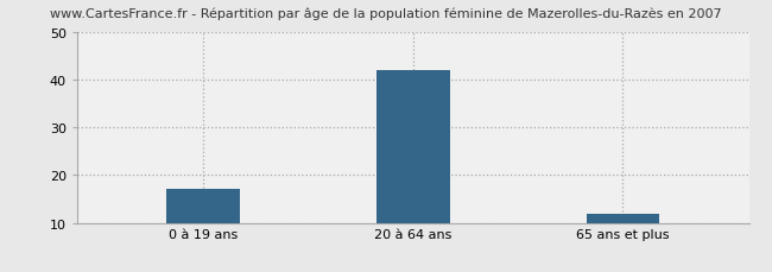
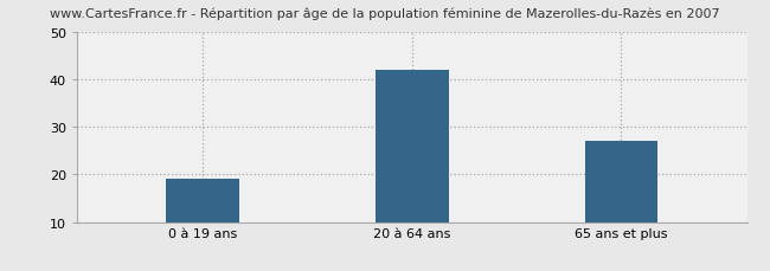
0 à 19 ans: 17 -> 19
65 ans et plus: 12 -> 27
